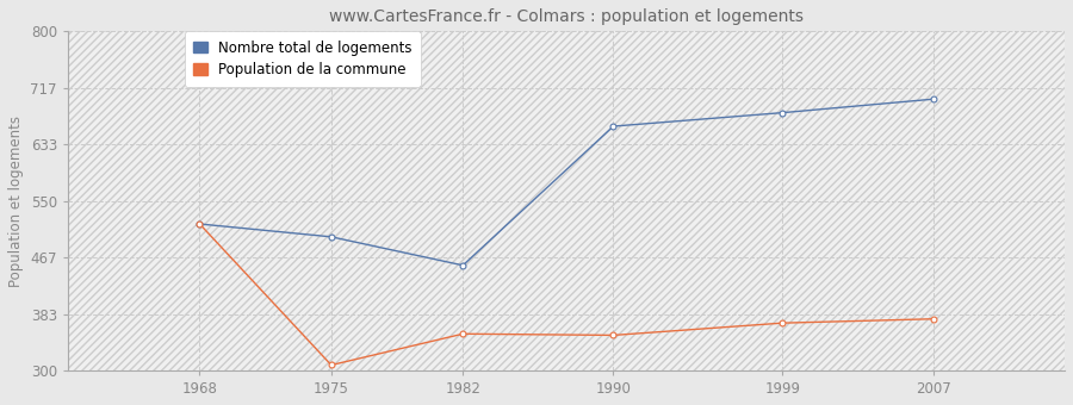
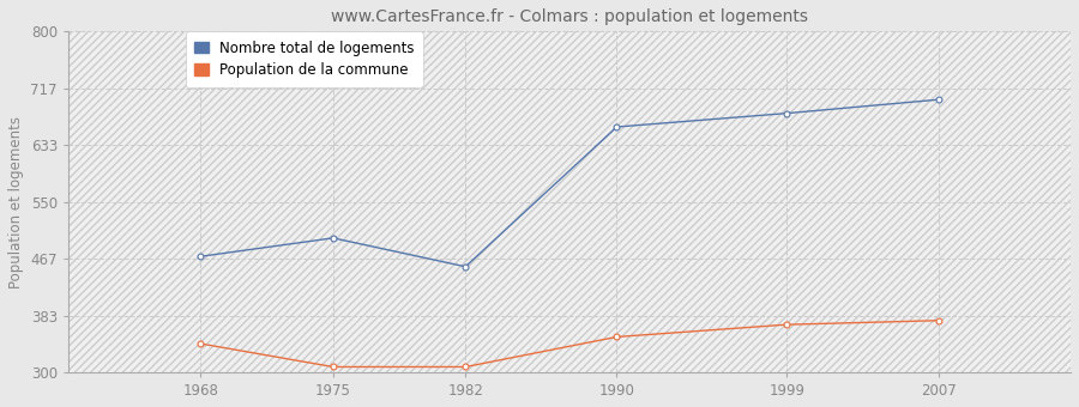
Nombre total de logements/1968: 516 -> 470
Population de la commune/1968: 516 -> 342
Population de la commune/1982: 354 -> 308
